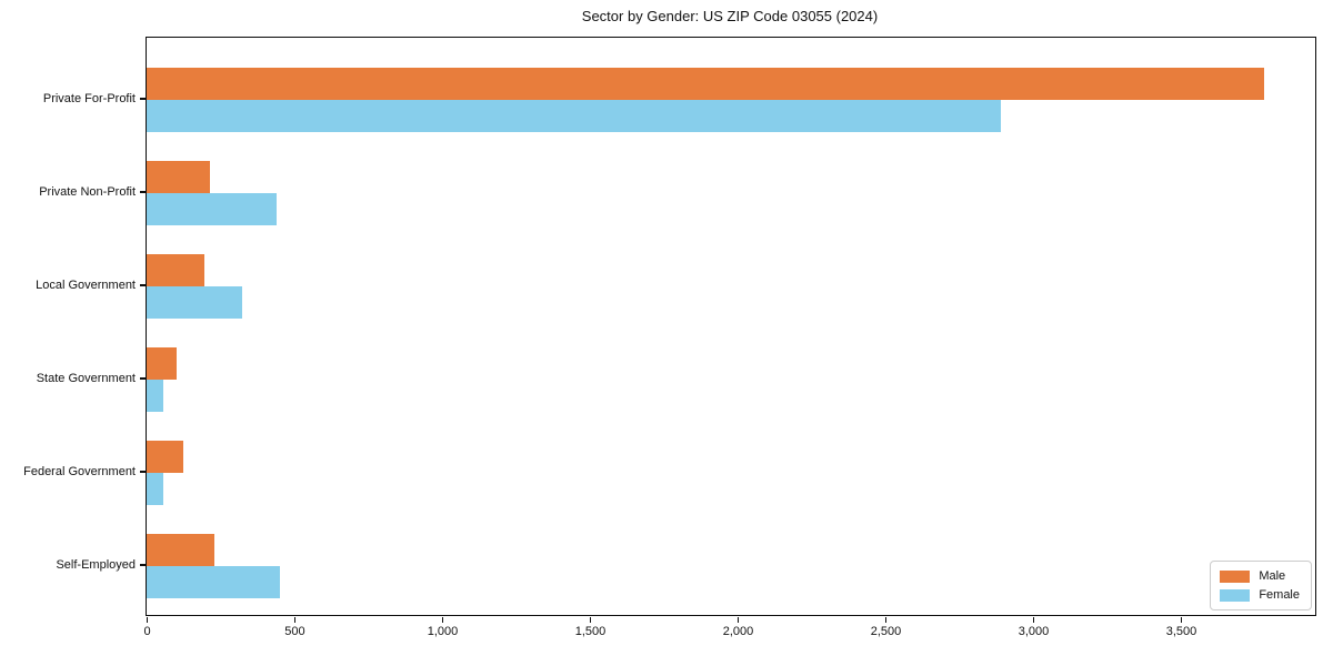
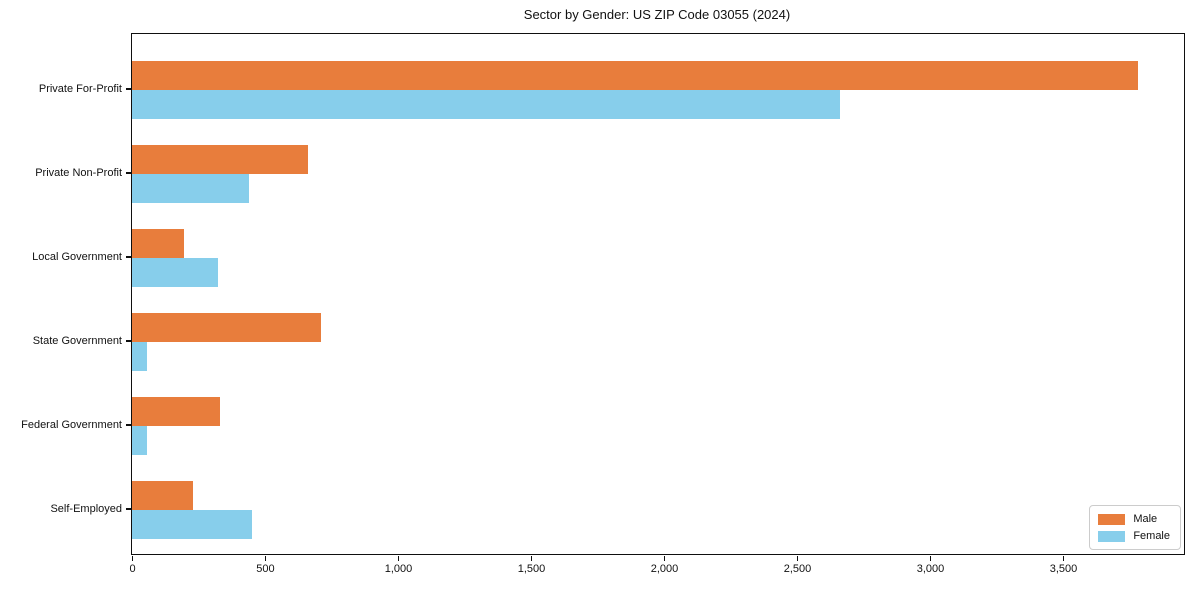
Female/Private For-Profit: 2890 -> 2660
Male/Private Non-Profit: 220 -> 660
Male/State Government: 100 -> 710
Male/Federal Government: 120 -> 330
